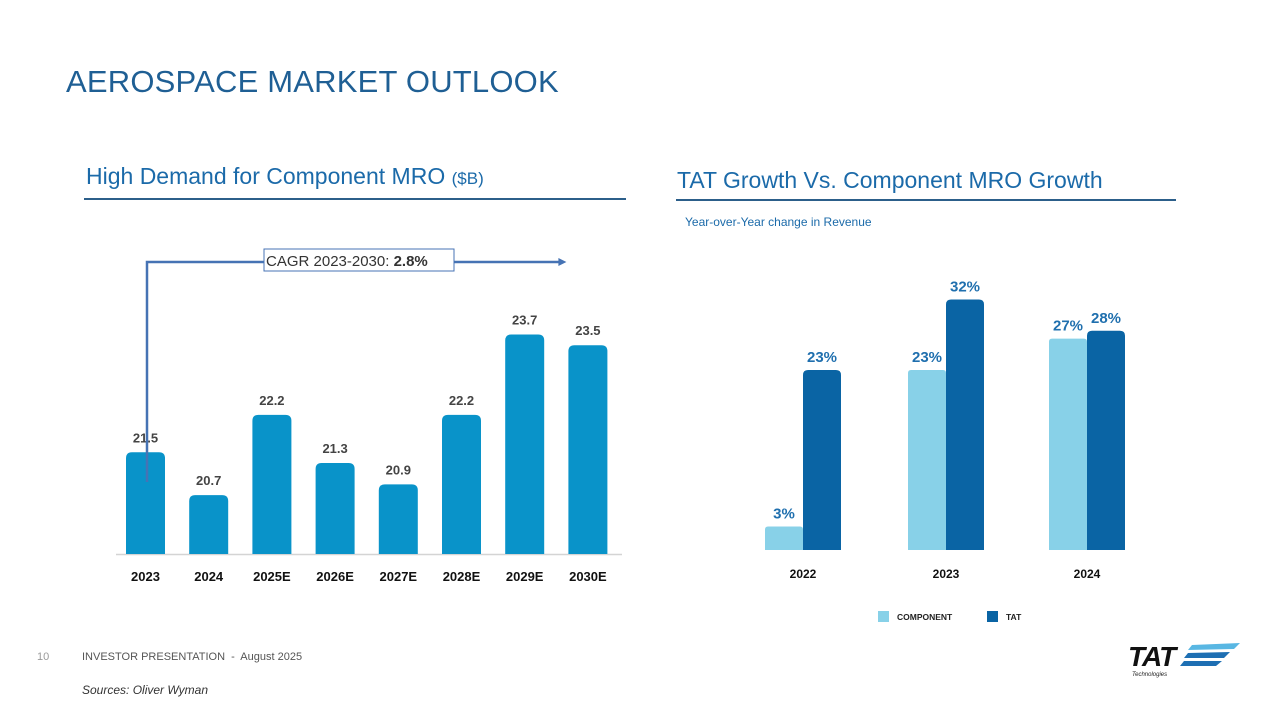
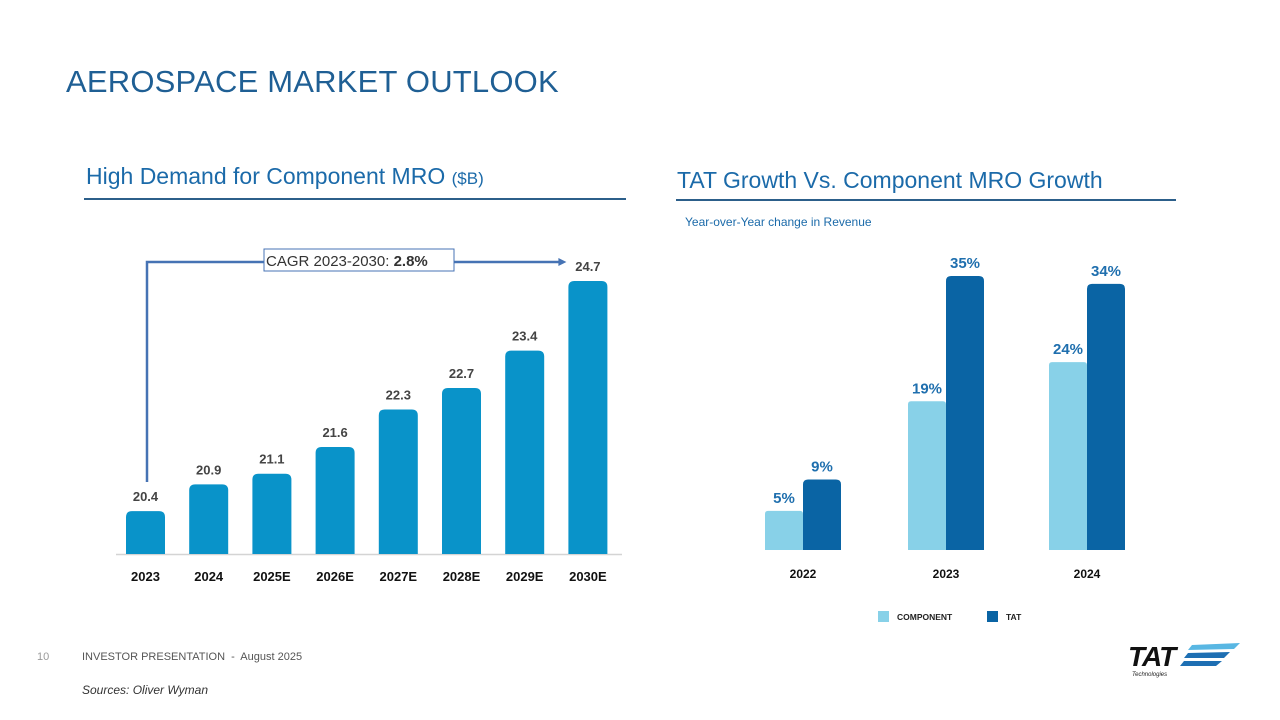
High Demand for Component MRO ($B)/2023: 21.5 -> 20.4
High Demand for Component MRO ($B)/2024: 20.7 -> 20.9
High Demand for Component MRO ($B)/2025E: 22.2 -> 21.1
High Demand for Component MRO ($B)/2026E: 21.3 -> 21.6
High Demand for Component MRO ($B)/2027E: 20.9 -> 22.3
High Demand for Component MRO ($B)/2028E: 22.2 -> 22.7
High Demand for Component MRO ($B)/2029E: 23.7 -> 23.4
High Demand for Component MRO ($B)/2030E: 23.5 -> 24.7
TAT Growth Vs. Component MRO Growth/COMPONENT/2022: 3% -> 5%
TAT Growth Vs. Component MRO Growth/TAT/2022: 23% -> 9%
TAT Growth Vs. Component MRO Growth/COMPONENT/2023: 23% -> 19%
TAT Growth Vs. Component MRO Growth/TAT/2023: 32% -> 35%
TAT Growth Vs. Component MRO Growth/COMPONENT/2024: 27% -> 24%
TAT Growth Vs. Component MRO Growth/TAT/2024: 28% -> 34%
